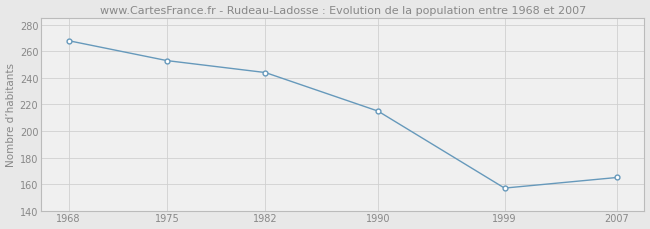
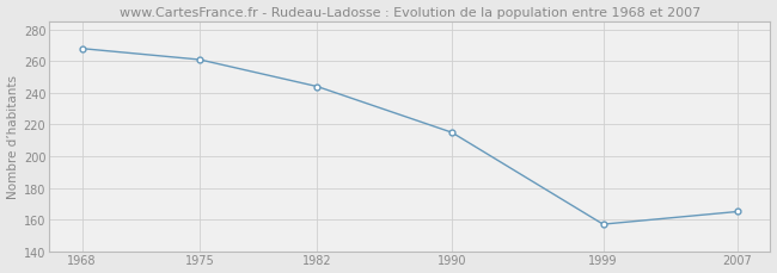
1975: 253 -> 261
